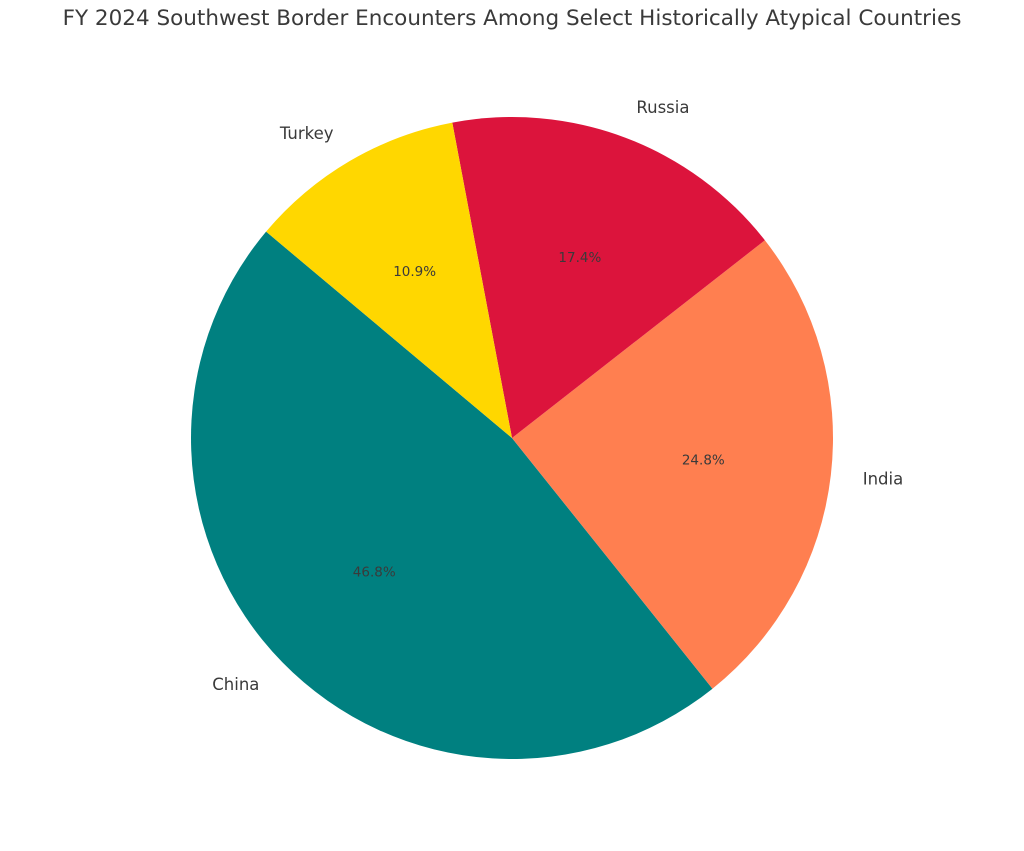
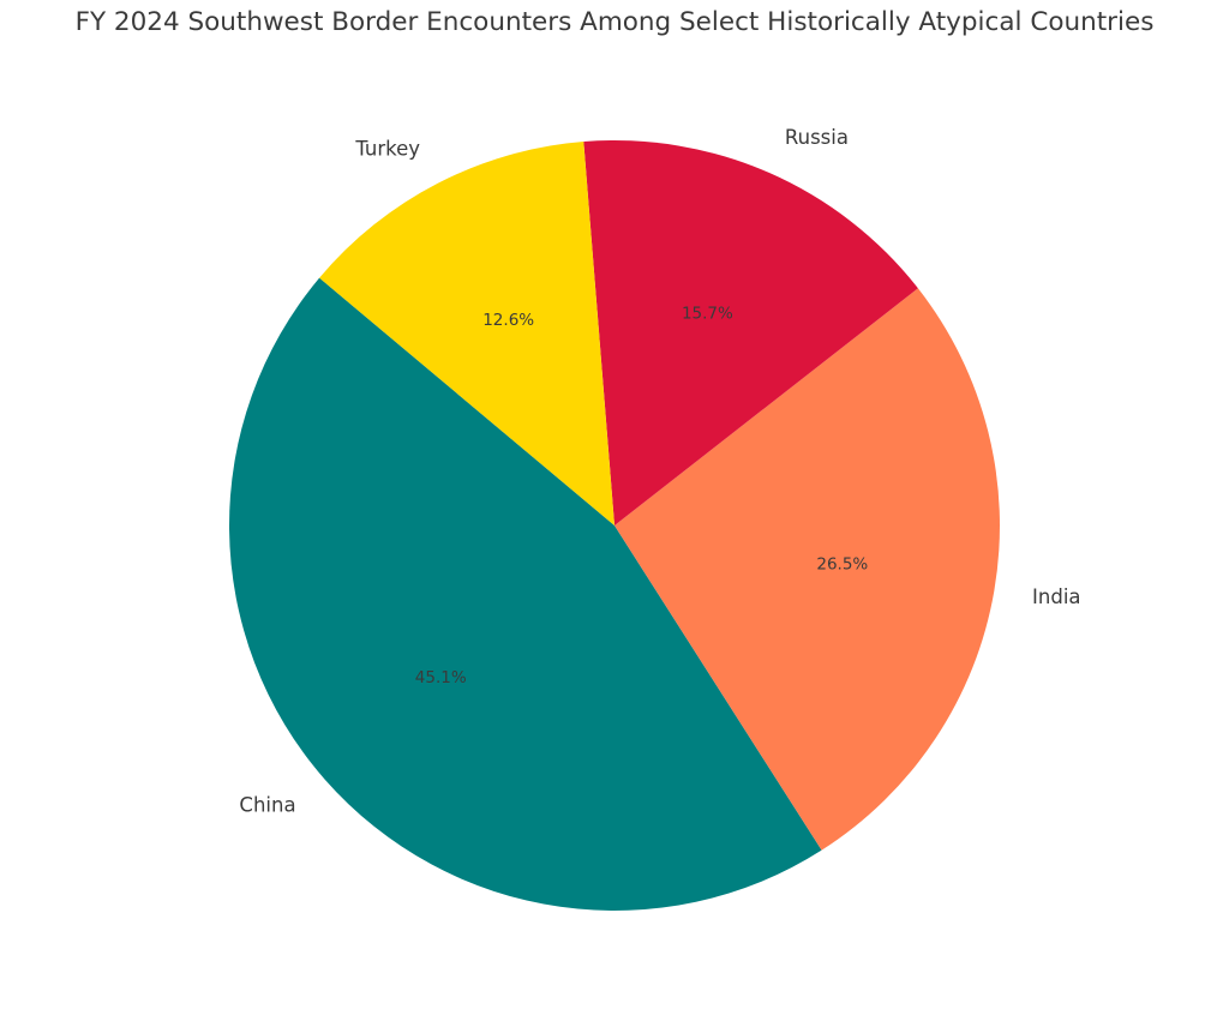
China: 46.8% -> 45.1%
India: 24.8% -> 26.5%
Russia: 17.4% -> 15.7%
Turkey: 10.9% -> 12.6%
